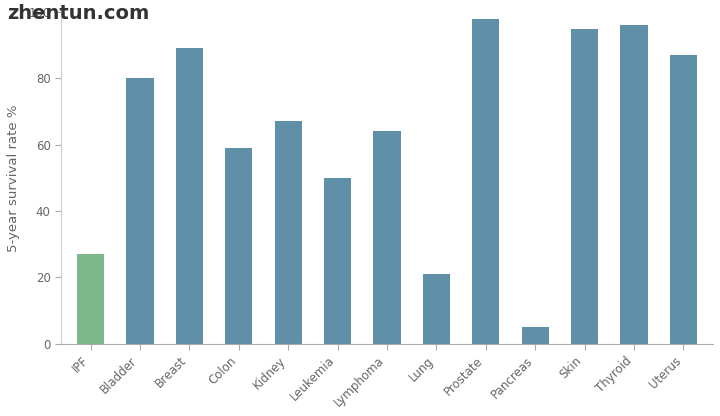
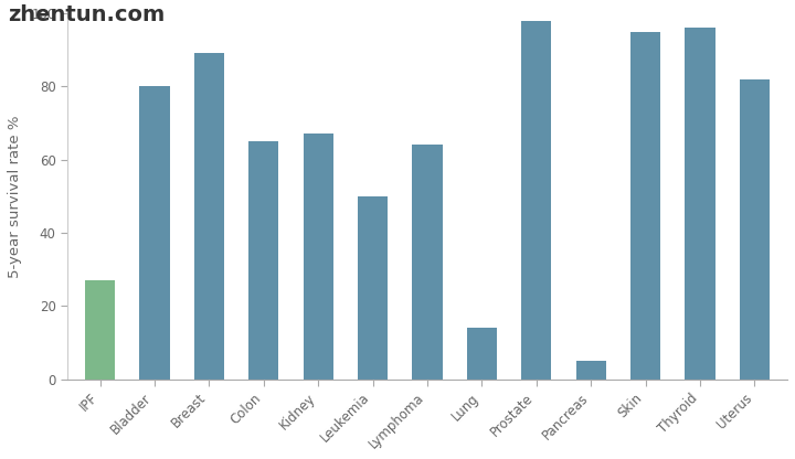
Colon: 59 -> 65
Lung: 21 -> 14
Uterus: 87 -> 82
